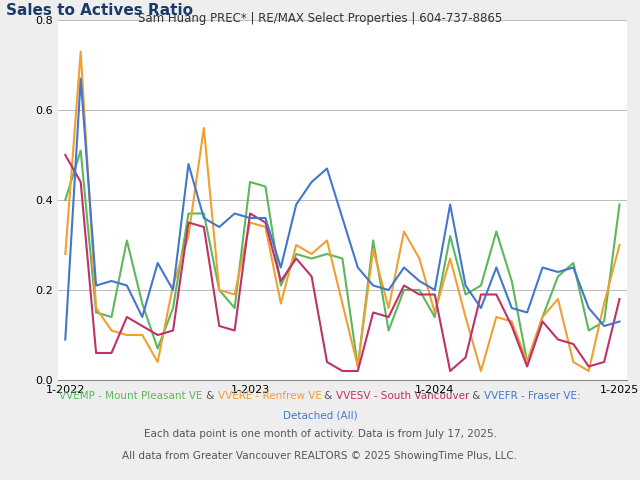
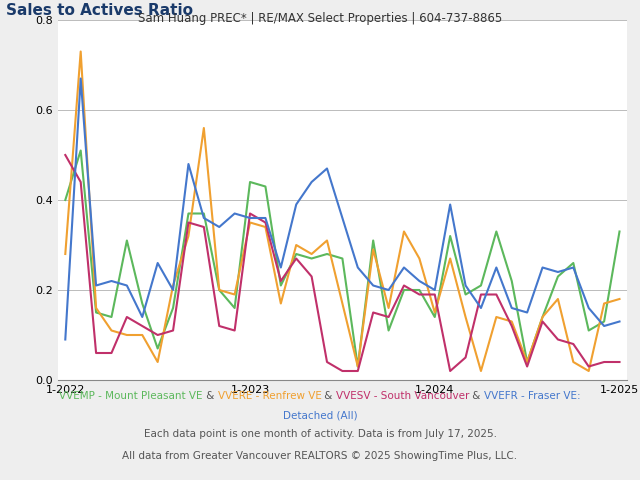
VVEMP - Mount Pleasant VE/1-2025: 0.39 -> 0.33
VVERE - Renfrew VE/1-2025: 0.30 -> 0.18
VVESV - South Vancouver/1-2025: 0.18 -> 0.04
